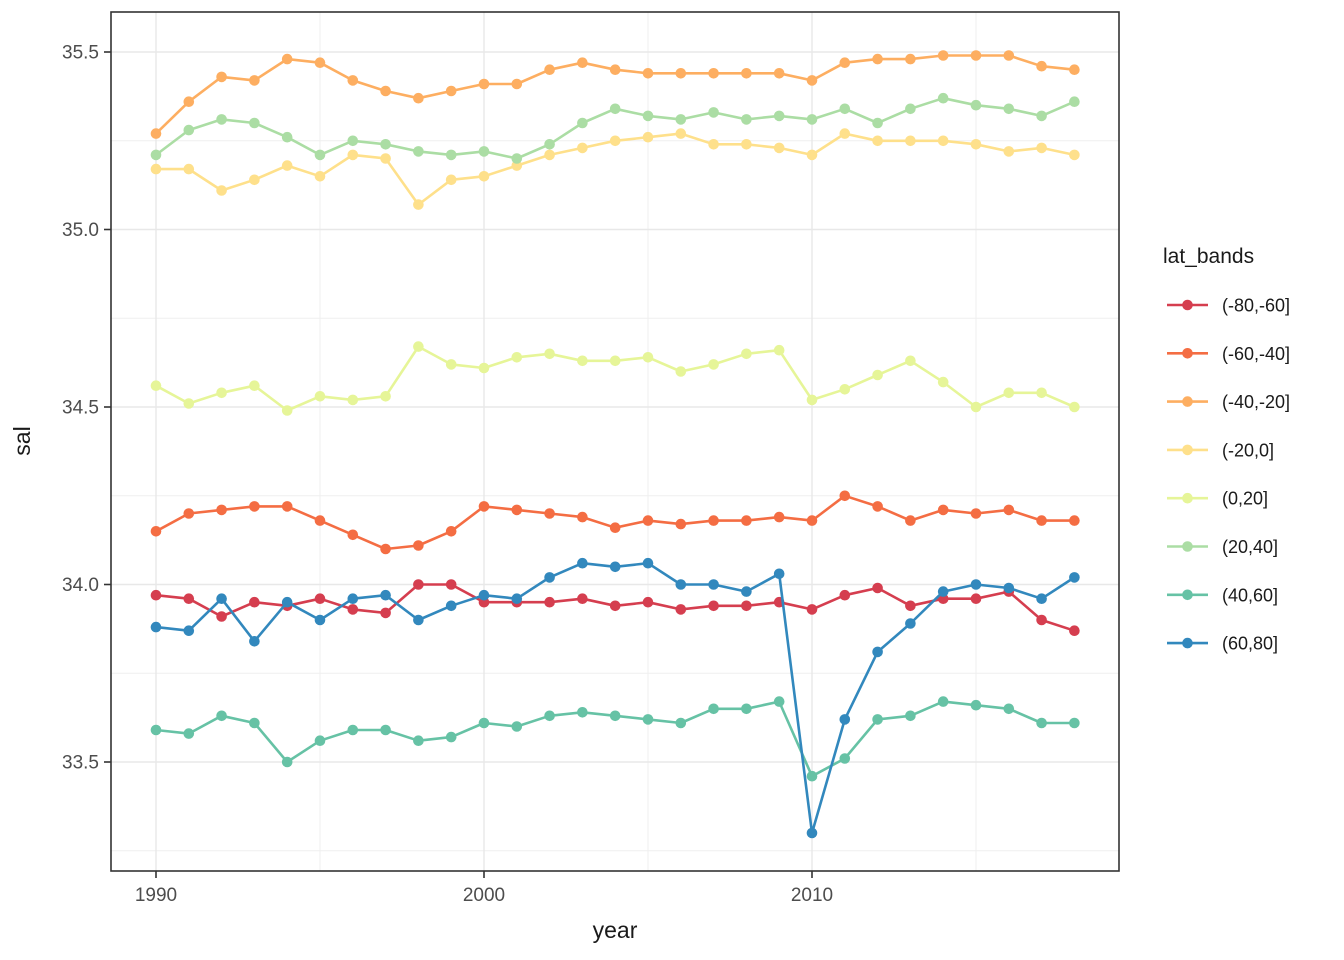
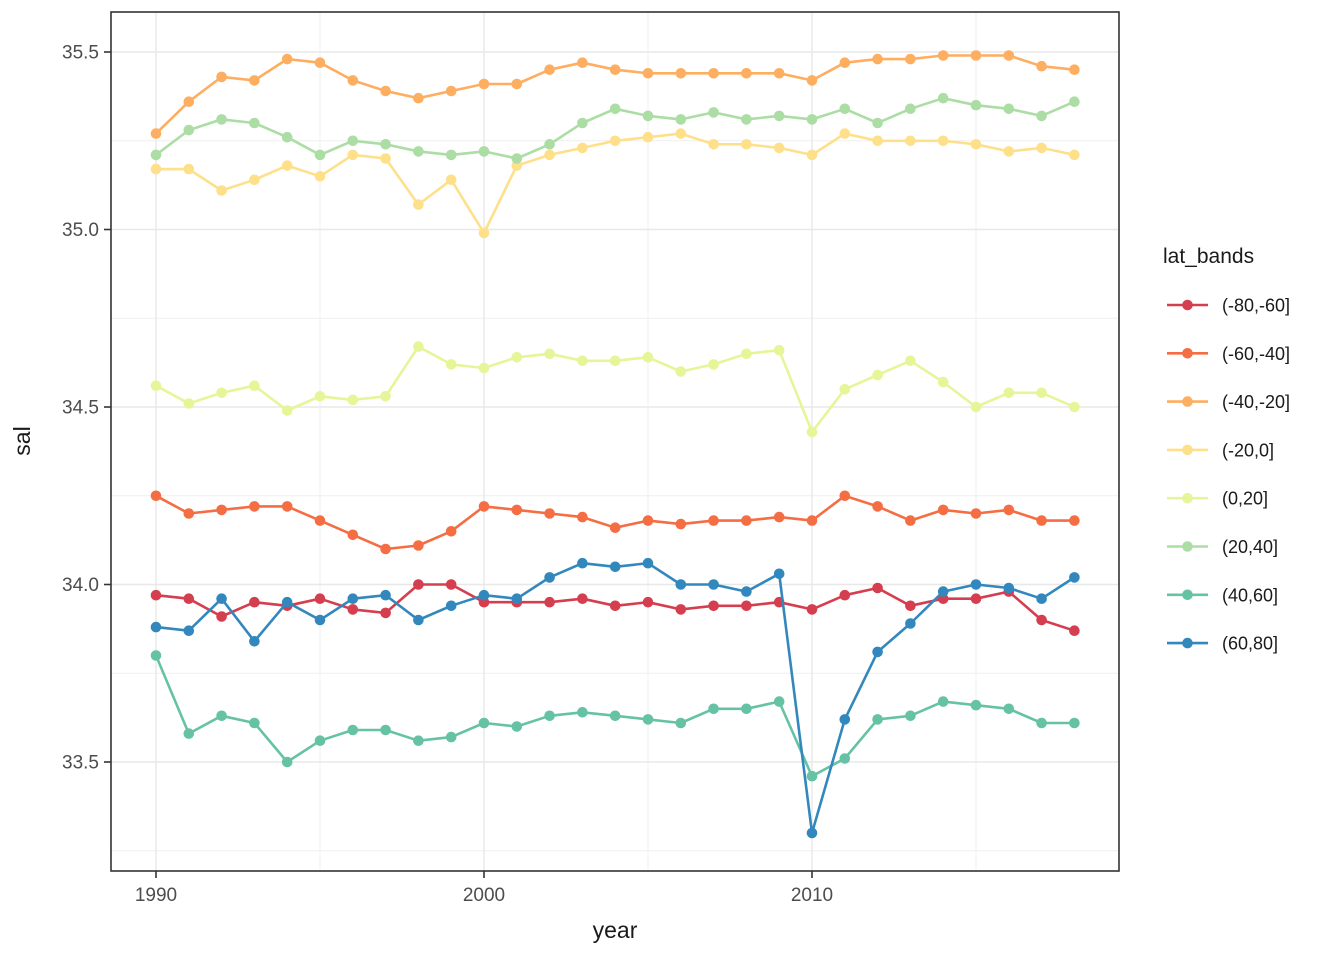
(-60,-40]/1990: 34.15 -> 34.25
(40,60]/1990: 33.59 -> 33.80
(-20,0]/2000: 35.15 -> 34.99
(0,20]/2010: 34.52 -> 34.43
